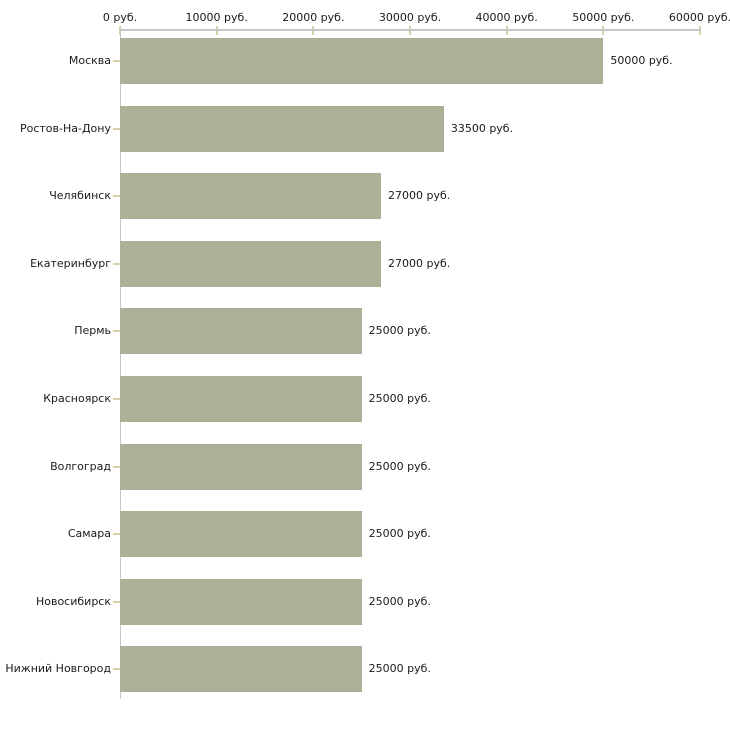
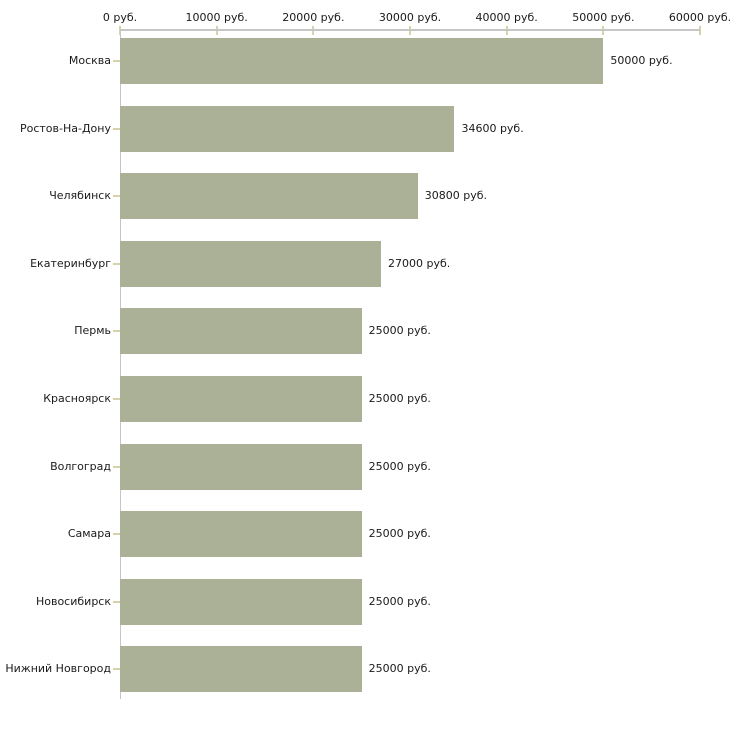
Ростов-На-Дону: 33500 -> 34600
Челябинск: 27000 -> 30800
